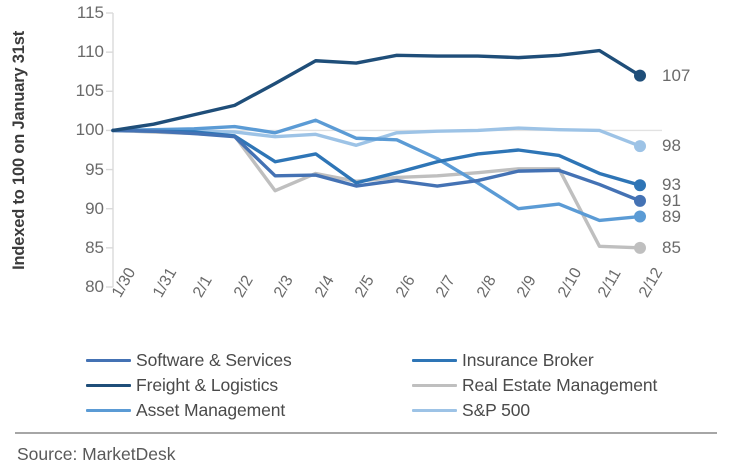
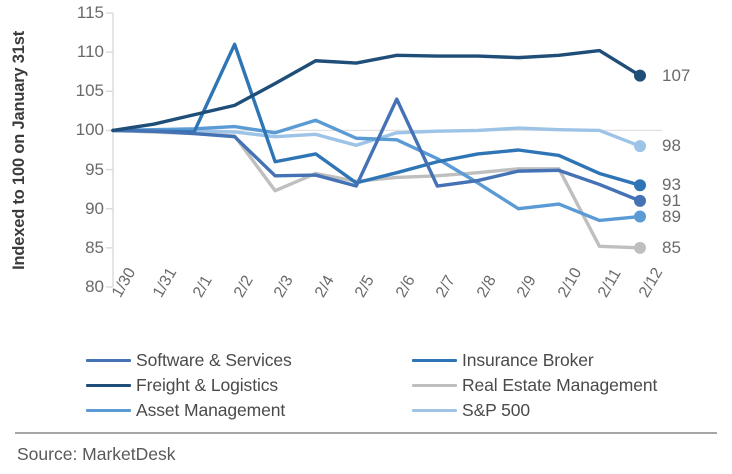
Insurance Broker/2/2: 99 -> 111
Software & Services/2/6: 94 -> 104
